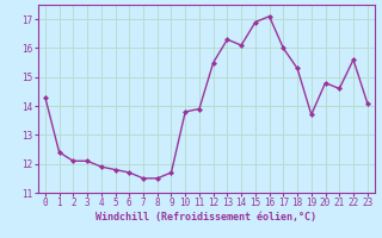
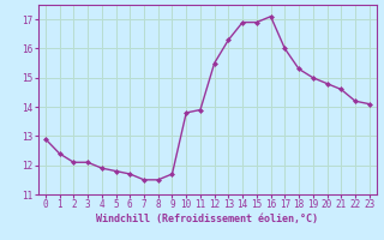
0: 14.3 -> 12.9
14: 16.1 -> 16.9
19: 13.7 -> 15.0
22: 15.6 -> 14.2
